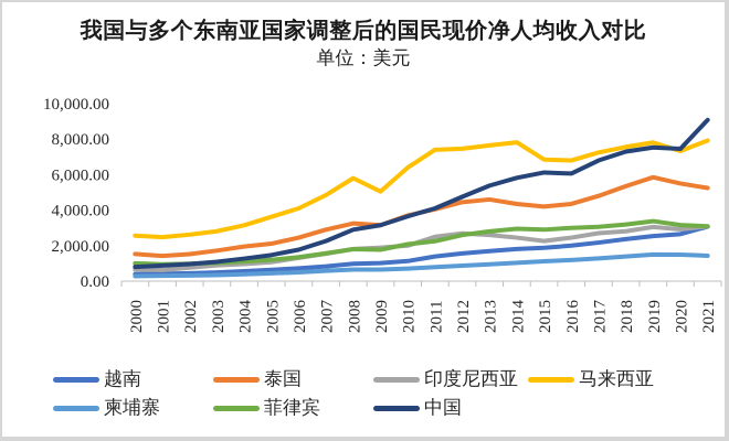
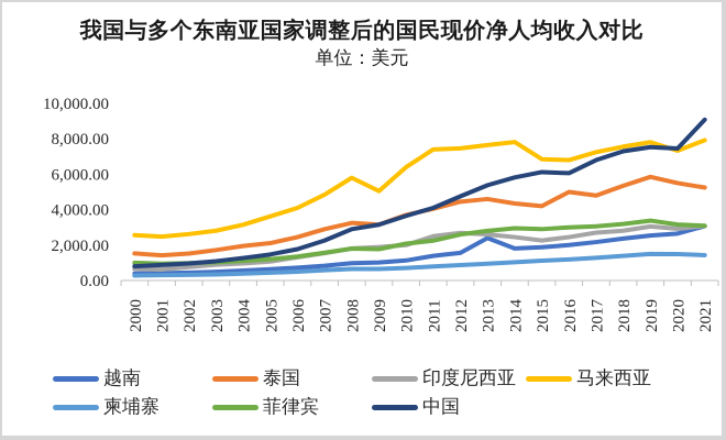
越南/2013: 1700 -> 2400
泰国/2016: 4400 -> 5000
